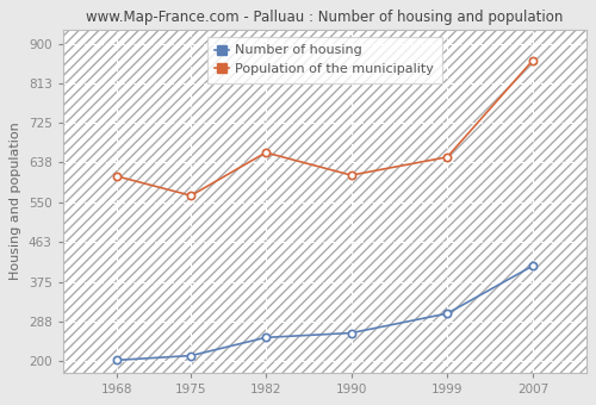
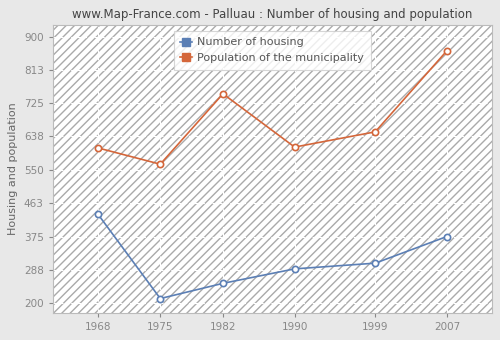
Number of housing/1968: 202 -> 435
Population of the municipality/1982: 660 -> 750
Number of housing/1990: 262 -> 290
Number of housing/2007: 410 -> 375
